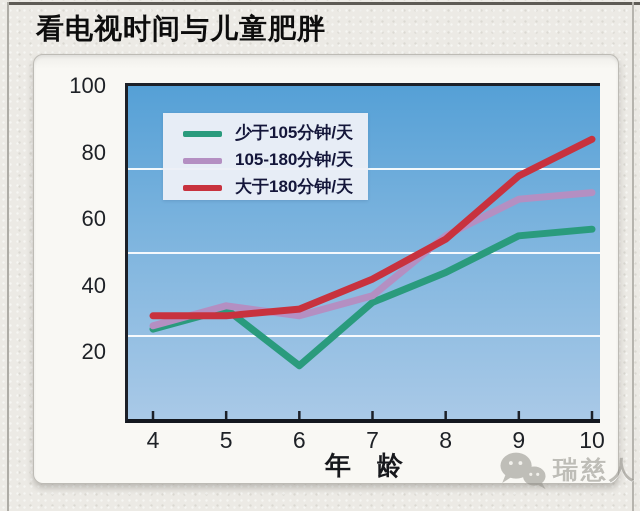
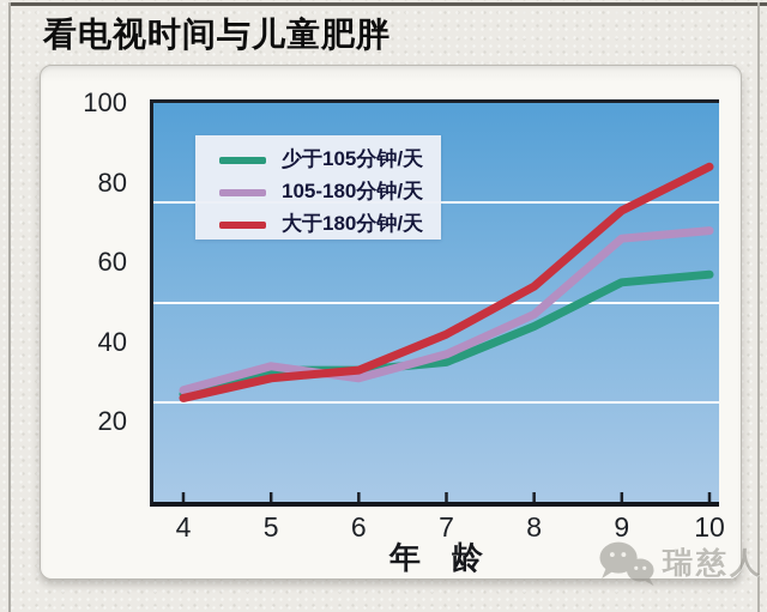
大于180分钟/天/4: 31 -> 26
少于105分钟/天/6: 16 -> 33
105-180分钟/天/8: 55 -> 47
